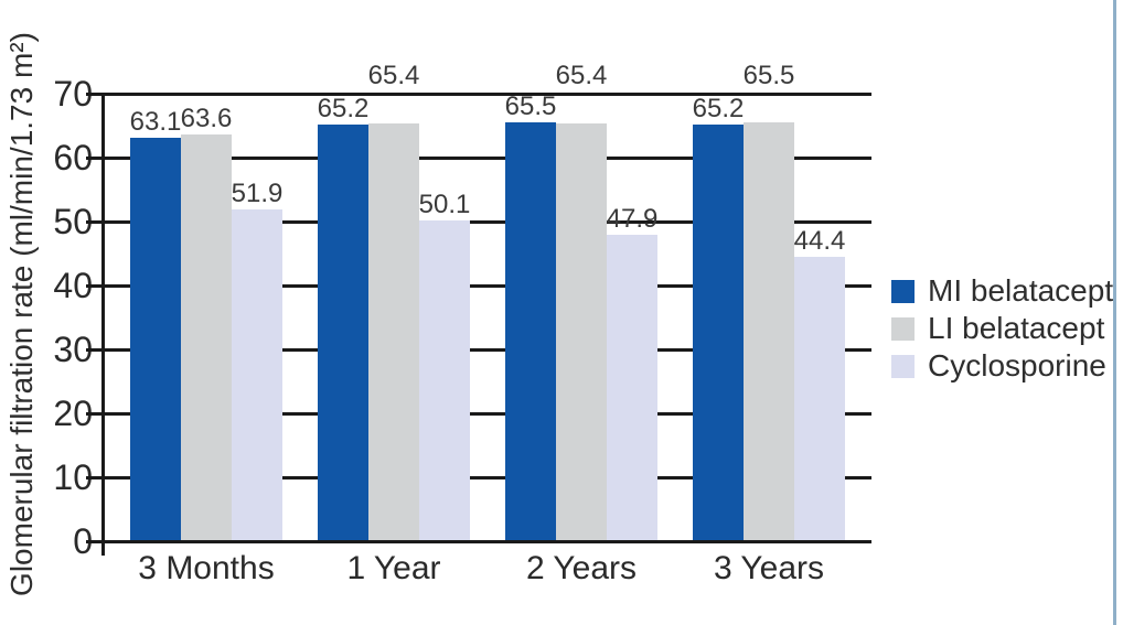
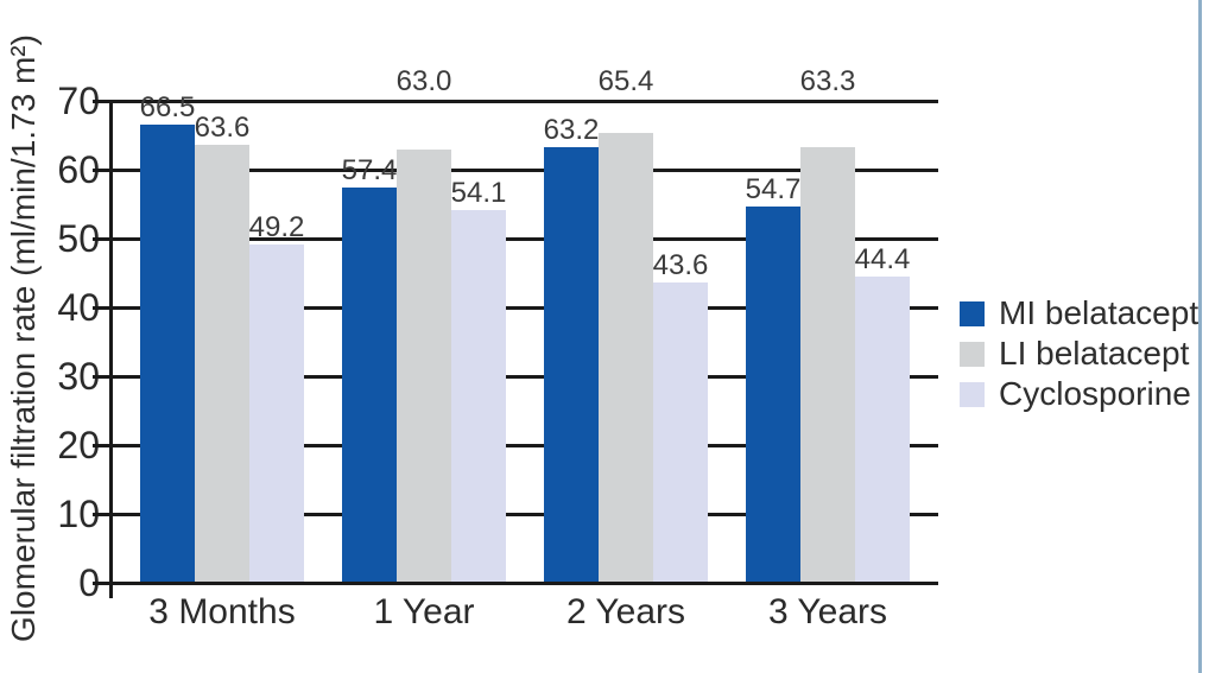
MI belatacept/3 Months: 63.1 -> 66.5
Cyclosporine/3 Months: 51.9 -> 49.2
MI belatacept/1 Year: 65.2 -> 57.4
LI belatacept/1 Year: 65.4 -> 63.0
Cyclosporine/1 Year: 50.1 -> 54.1
MI belatacept/2 Years: 65.5 -> 63.2
Cyclosporine/2 Years: 47.9 -> 43.6
MI belatacept/3 Years: 65.2 -> 54.7
LI belatacept/3 Years: 65.5 -> 63.3
